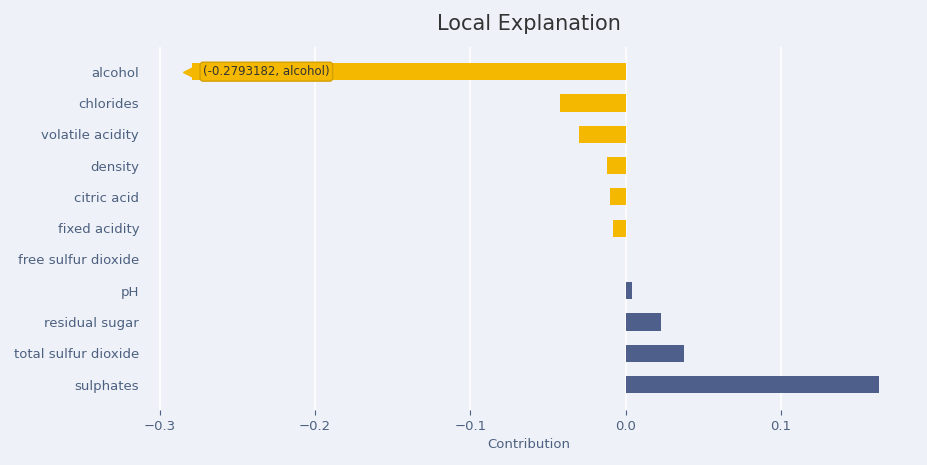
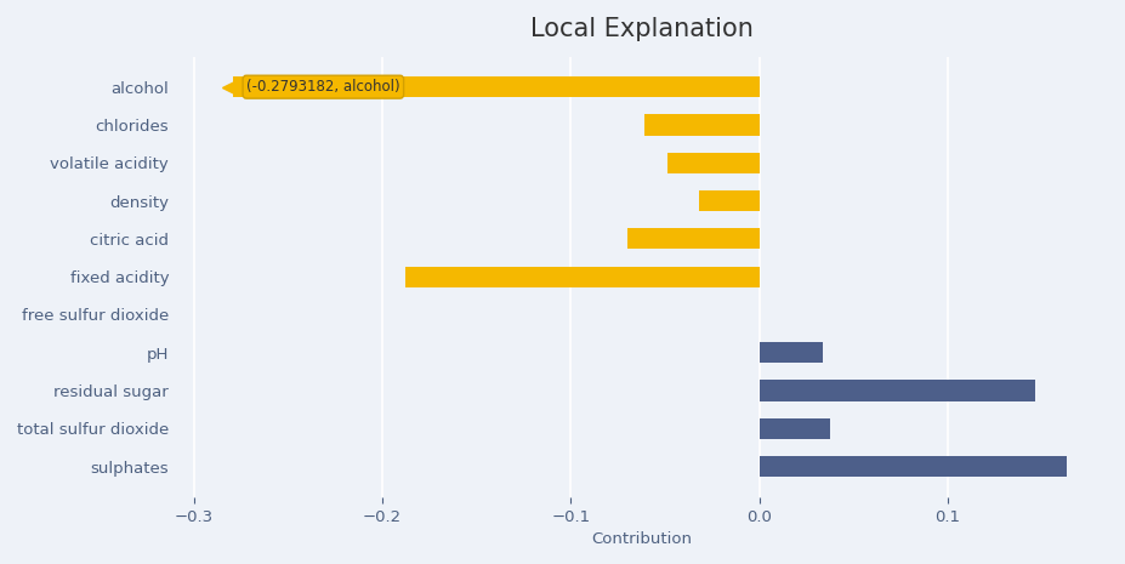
chlorides: -0.042 -> -0.061
volatile acidity: -0.030 -> -0.049
density: -0.012 -> -0.032
citric acid: -0.010 -> -0.070
fixed acidity: -0.008 -> -0.188
pH: 0.004 -> 0.034
residual sugar: 0.022 -> 0.146
